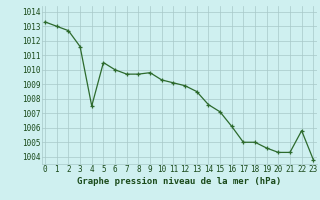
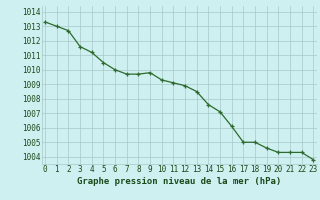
4: 1007.5 -> 1011.2
22: 1005.8 -> 1004.3
